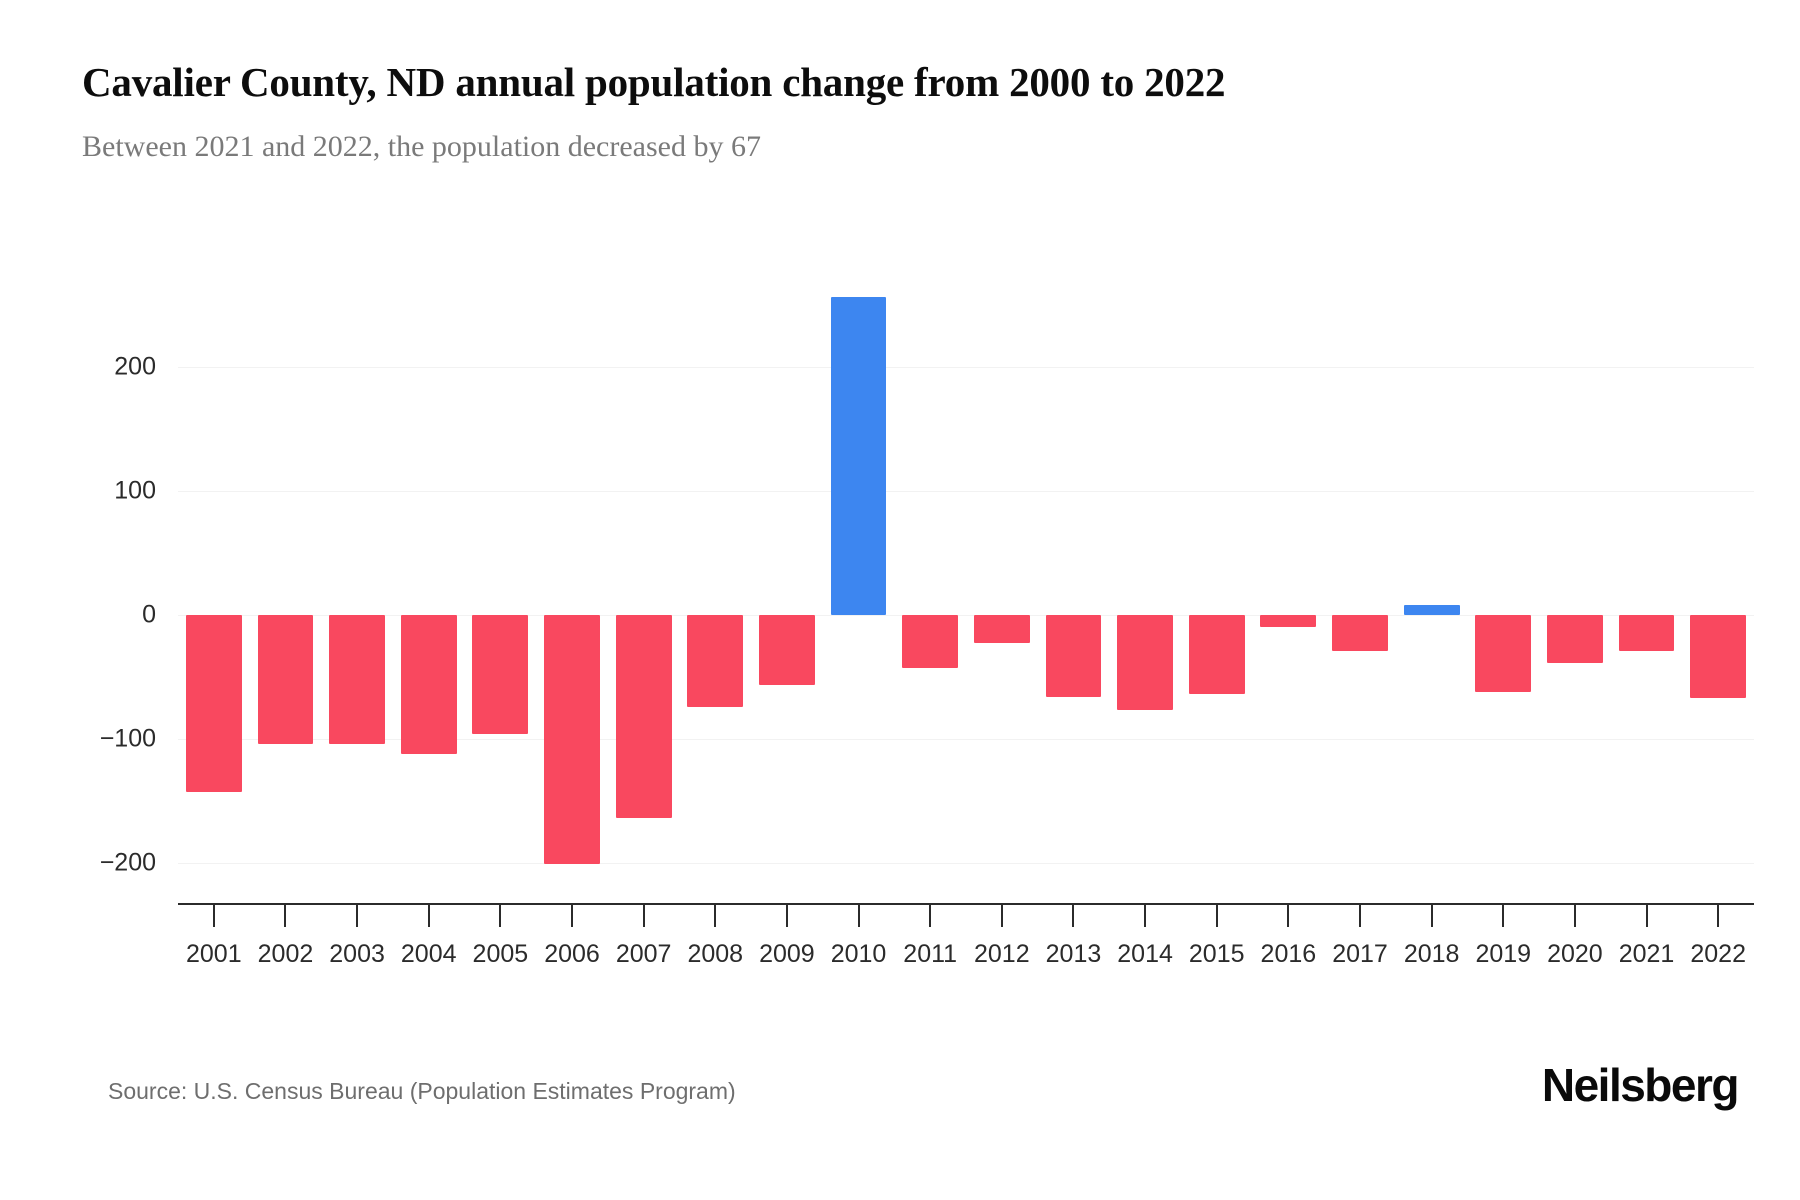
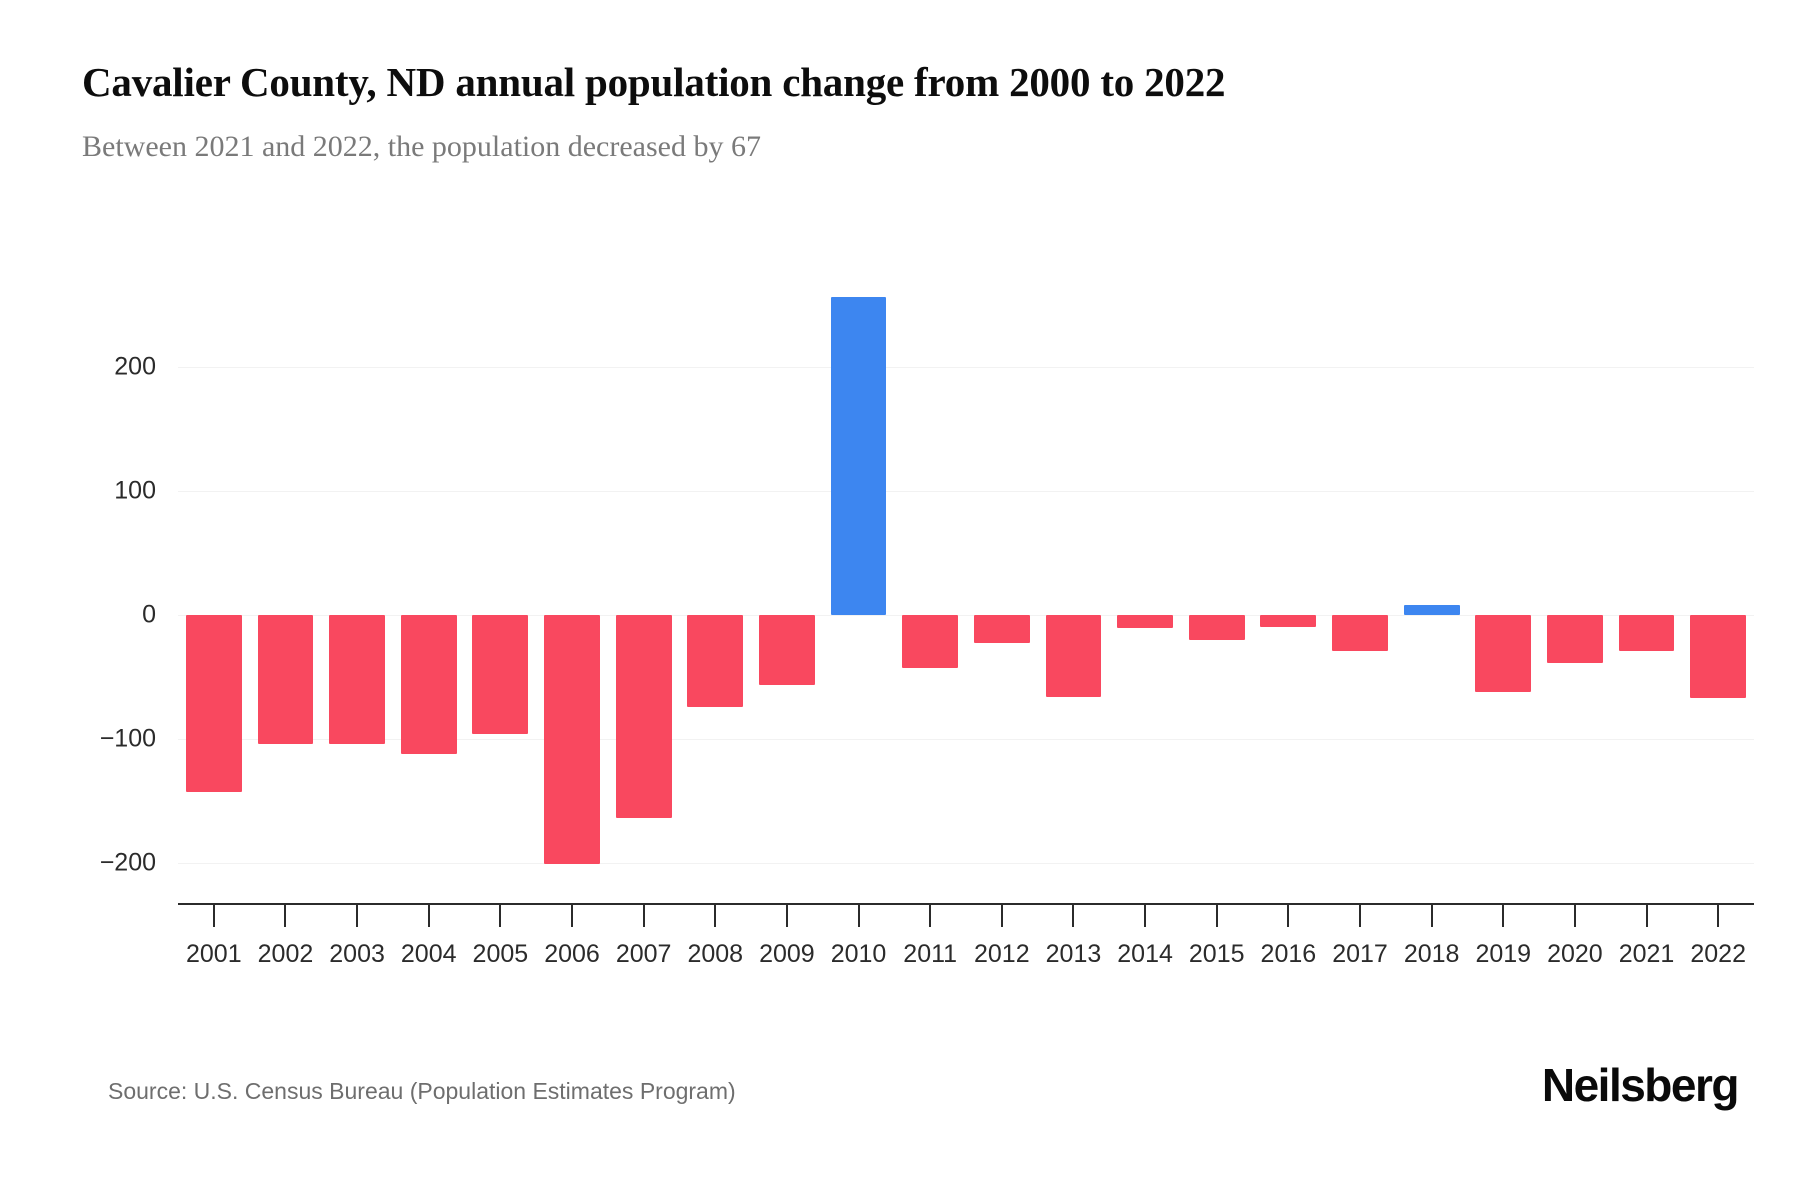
2014: -77 -> -11
2015: -64 -> -20
